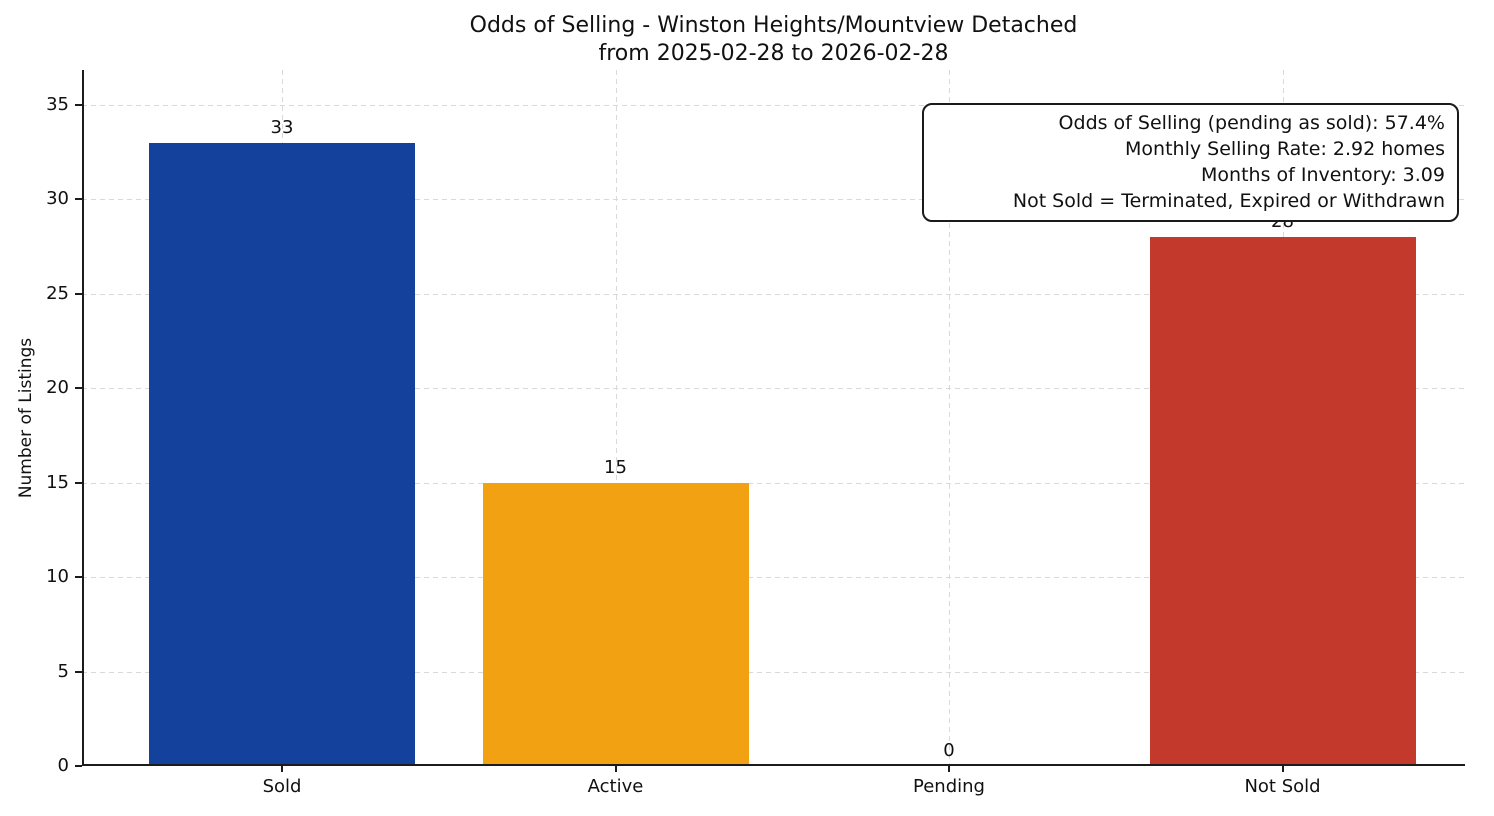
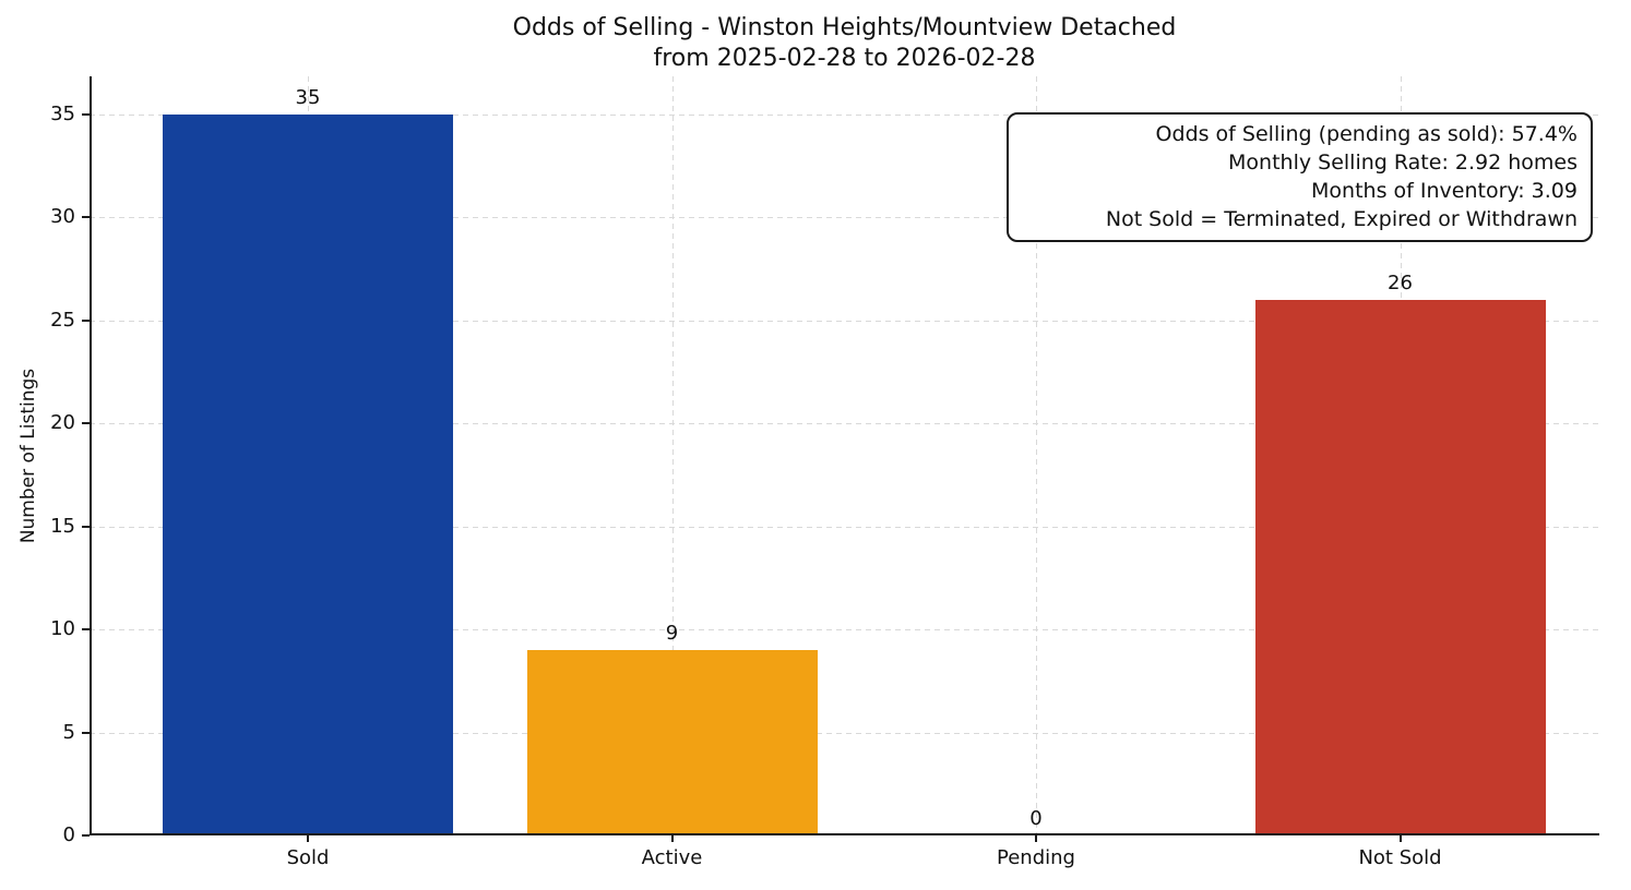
Sold: 33 -> 35
Active: 15 -> 9
Not Sold: 28 -> 26
